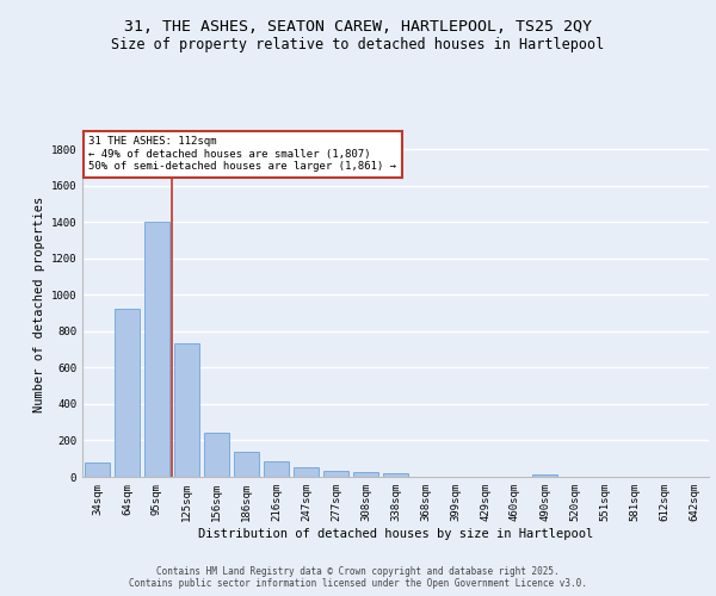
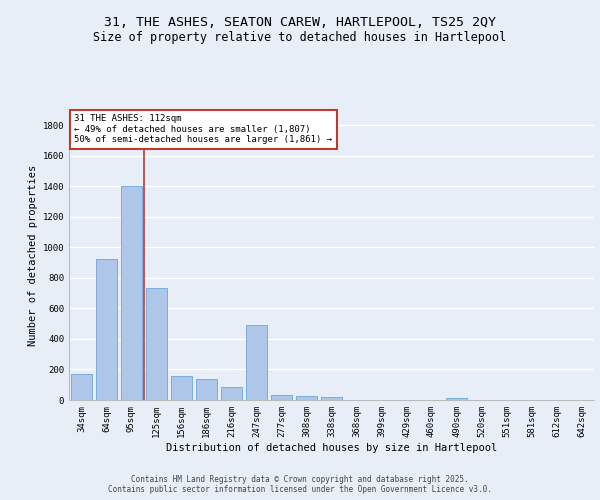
34sqm: 80 -> 170
156sqm: 240 -> 160
247sqm: 50 -> 490
